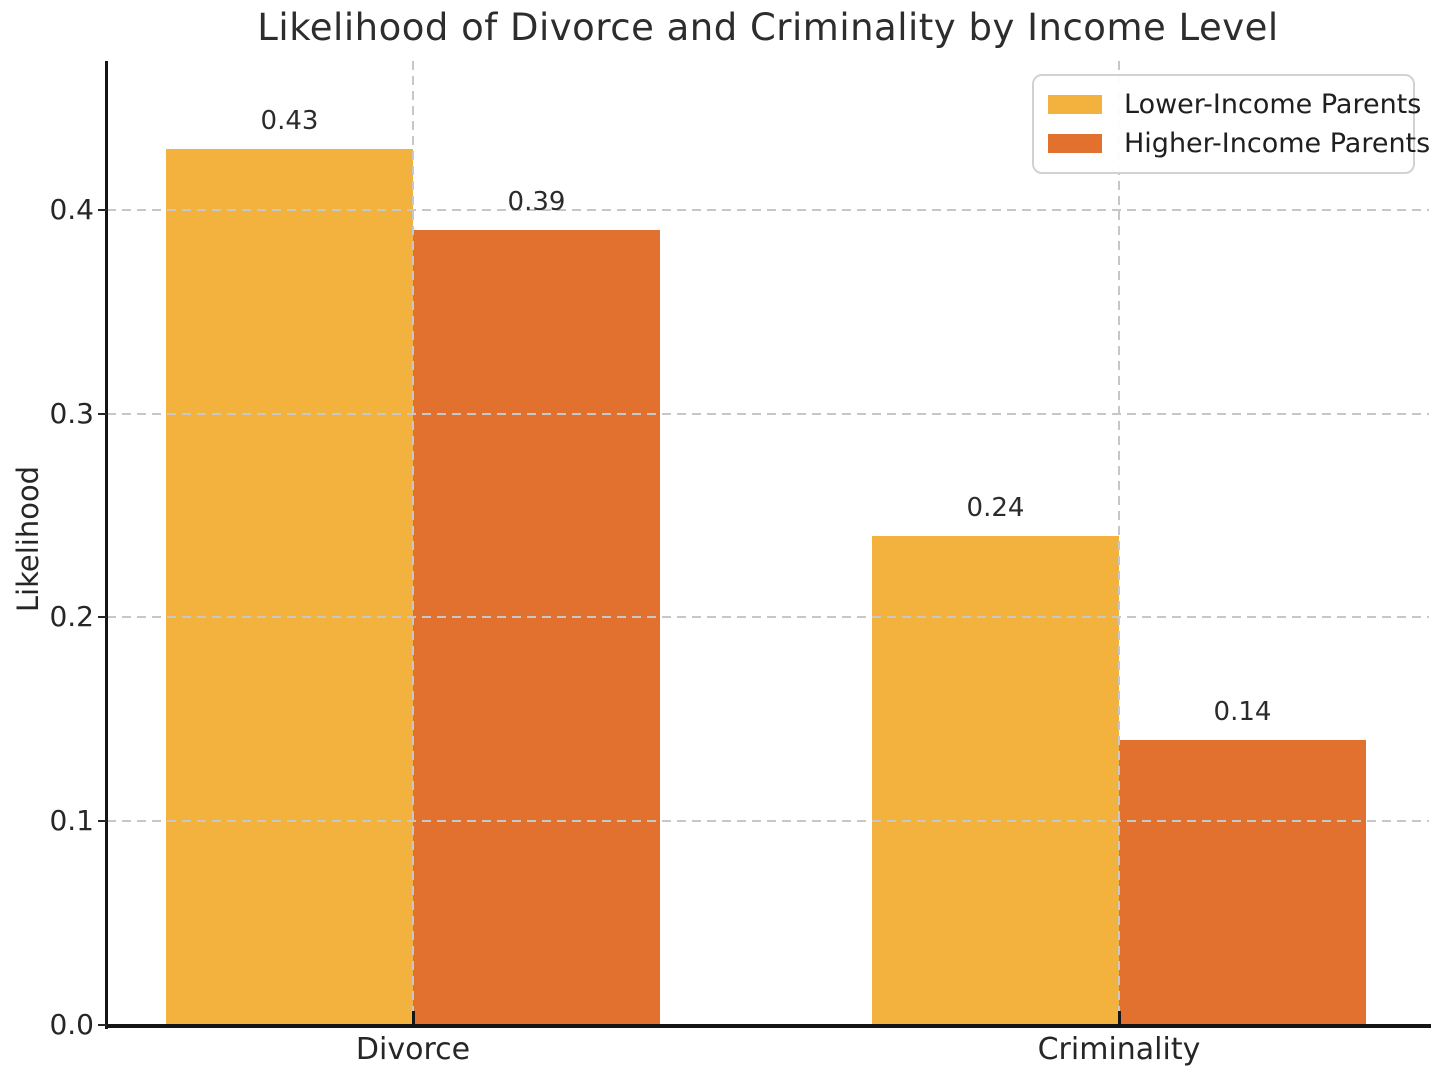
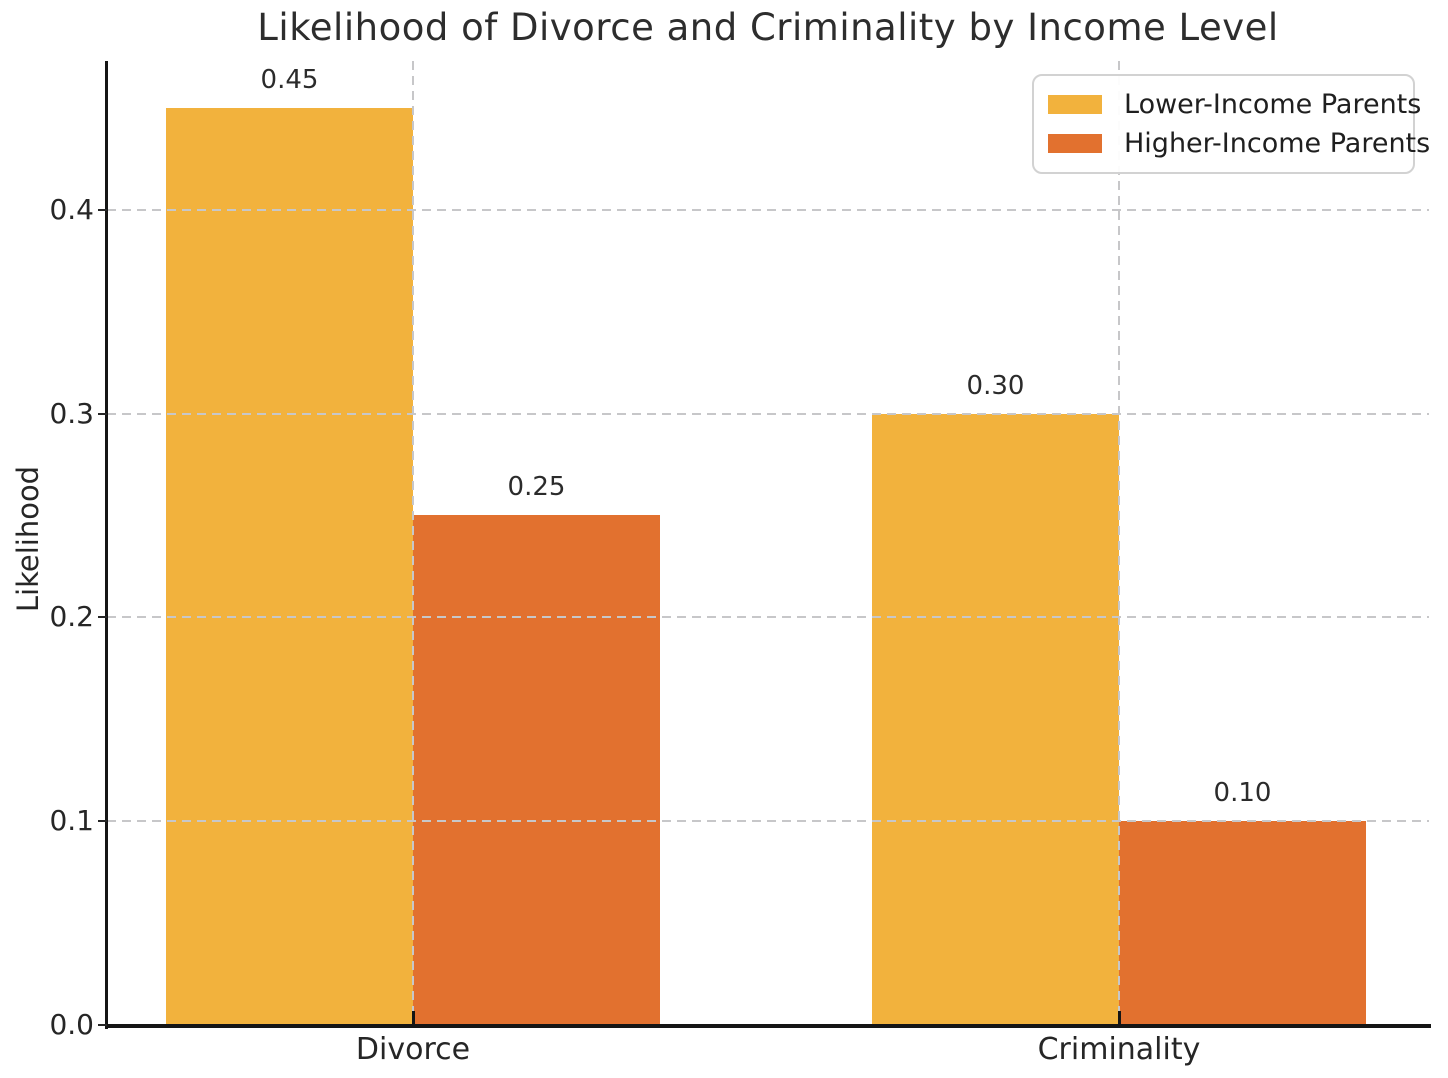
Lower-Income Parents/Divorce: 0.43 -> 0.45
Higher-Income Parents/Divorce: 0.39 -> 0.25
Lower-Income Parents/Criminality: 0.24 -> 0.30
Higher-Income Parents/Criminality: 0.14 -> 0.10
